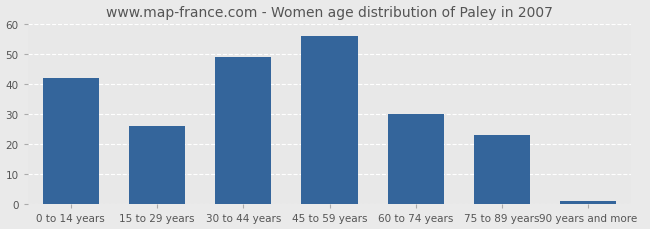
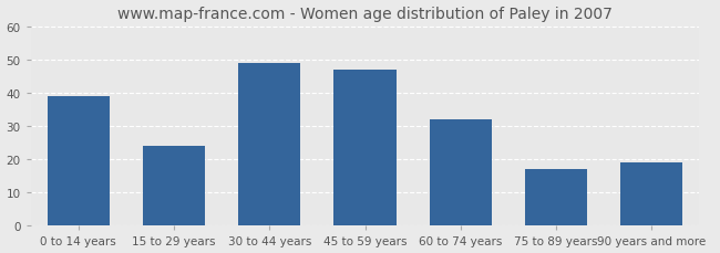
0 to 14 years: 42 -> 39
15 to 29 years: 26 -> 24
45 to 59 years: 56 -> 47
60 to 74 years: 30 -> 32
75 to 89 years: 23 -> 17
90 years and more: 1 -> 19
